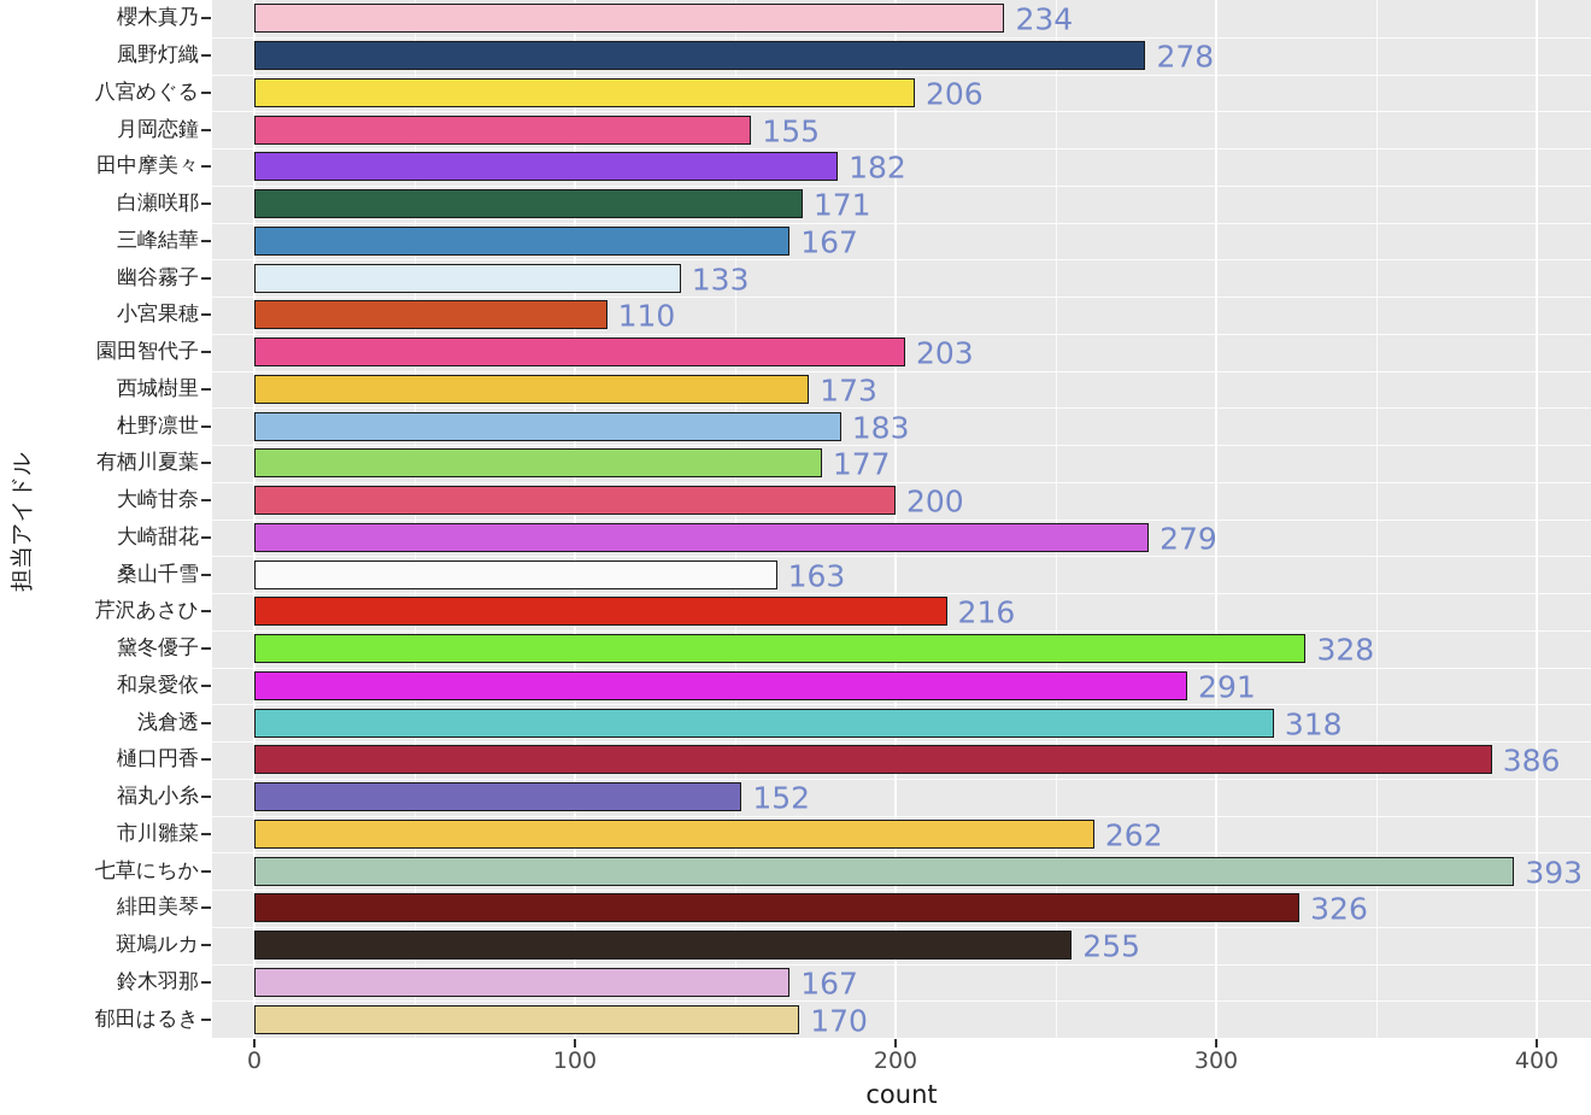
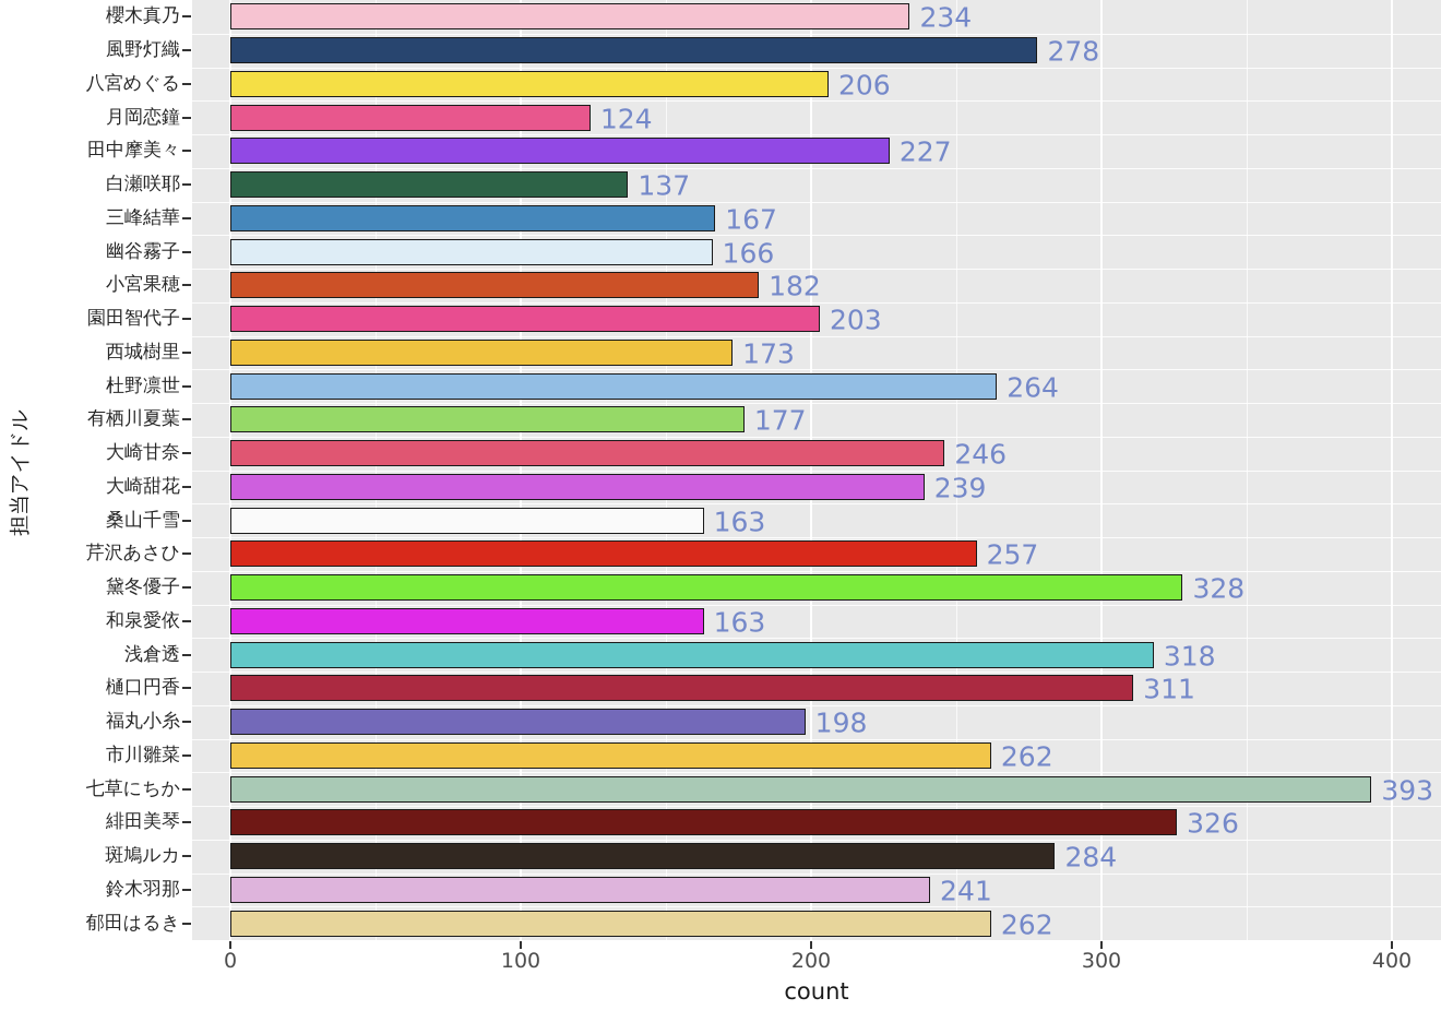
月岡恋鐘: 155 -> 124
田中摩美々: 182 -> 227
白瀬咲耶: 171 -> 137
幽谷霧子: 133 -> 166
小宮果穂: 110 -> 182
杜野凛世: 183 -> 264
大崎甘奈: 200 -> 246
大崎甜花: 279 -> 239
芹沢あさひ: 216 -> 257
和泉愛依: 291 -> 163
樋口円香: 386 -> 311
福丸小糸: 152 -> 198
斑鳩ルカ: 255 -> 284
鈴木羽那: 167 -> 241
郁田はるき: 170 -> 262
